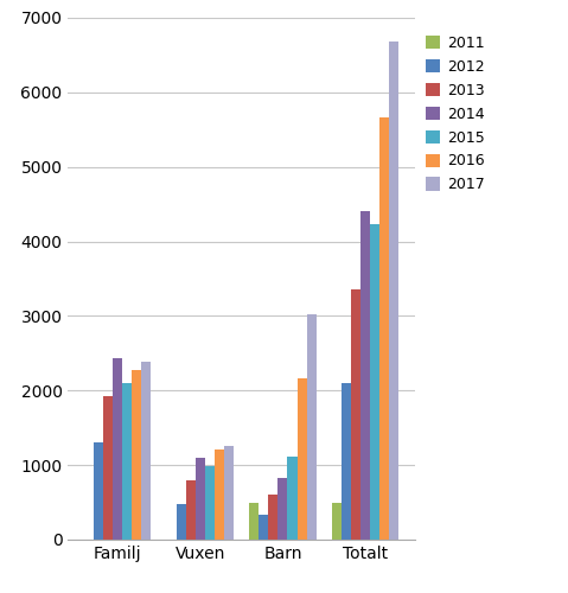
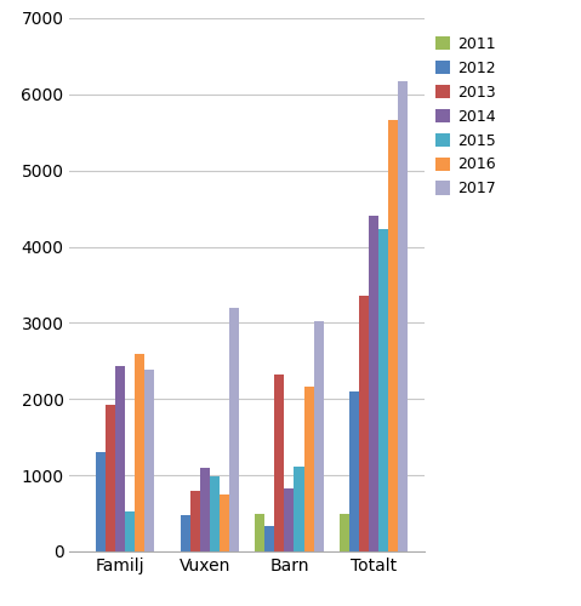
2015/Familj: 2100 -> 520
2016/Familj: 2280 -> 2600
2016/Vuxen: 1210 -> 740
2017/Vuxen: 1250 -> 3200
2013/Barn: 600 -> 2320
2017/Totalt: 6680 -> 6180
